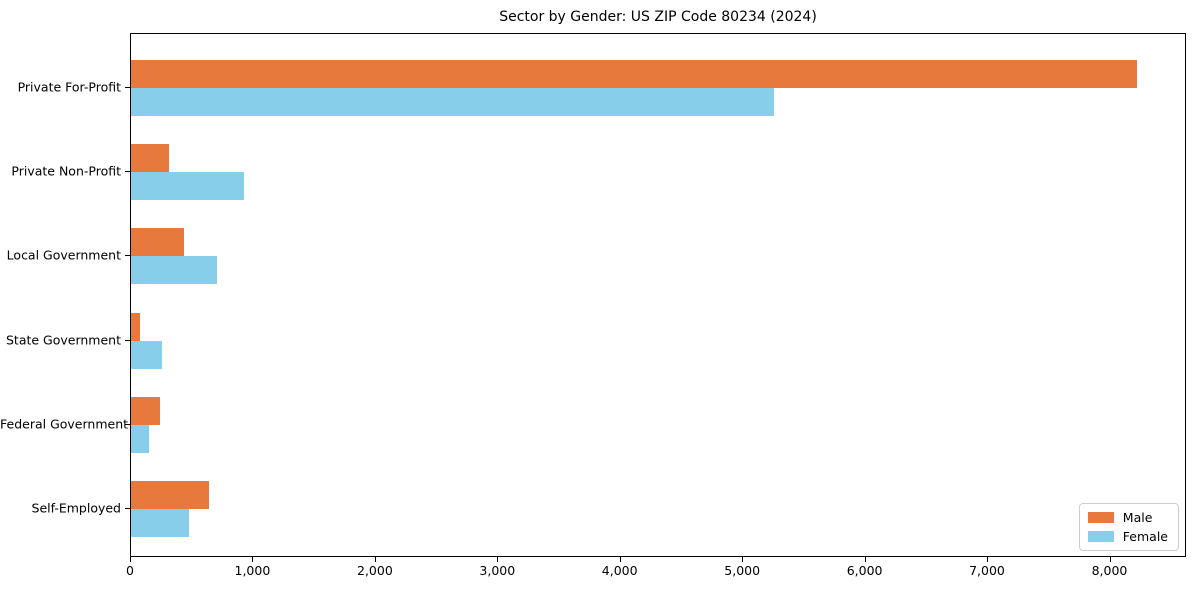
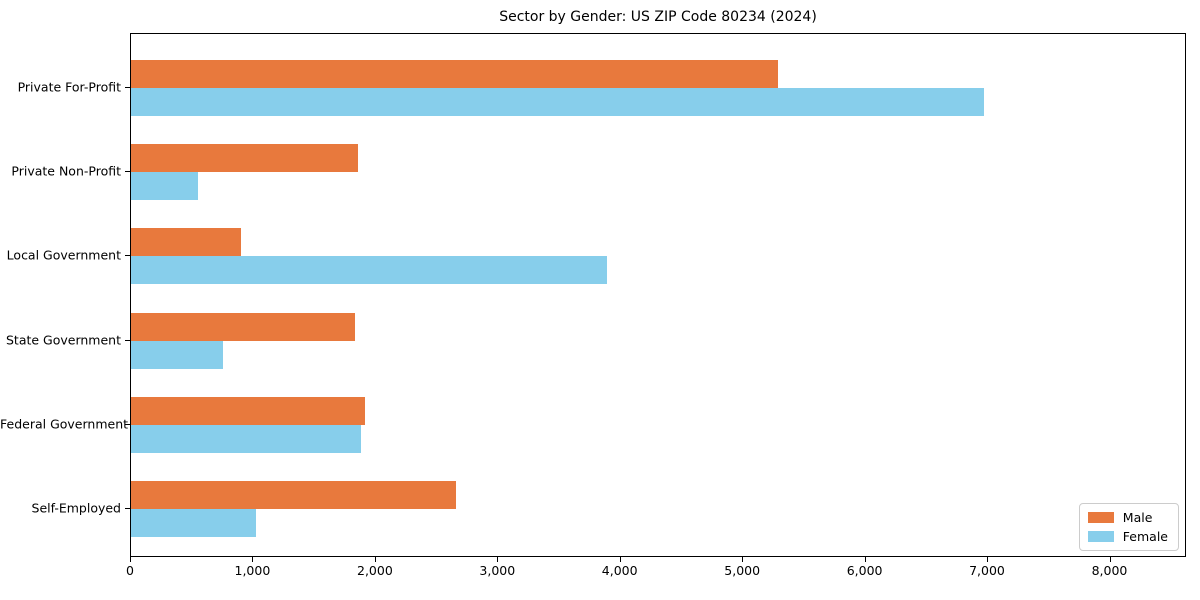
Male/Private For-Profit: 8220 -> 5280
Female/Private For-Profit: 5260 -> 6970
Male/Private Non-Profit: 310 -> 1850
Female/Private Non-Profit: 920 -> 550
Male/Local Government: 430 -> 900
Female/Local Government: 700 -> 3890
Male/State Government: 80 -> 1830
Female/State Government: 260 -> 750
Male/Federal Government: 240 -> 1910
Female/Federal Government: 140 -> 1880
Male/Self-Employed: 640 -> 2650
Female/Self-Employed: 470 -> 1020
